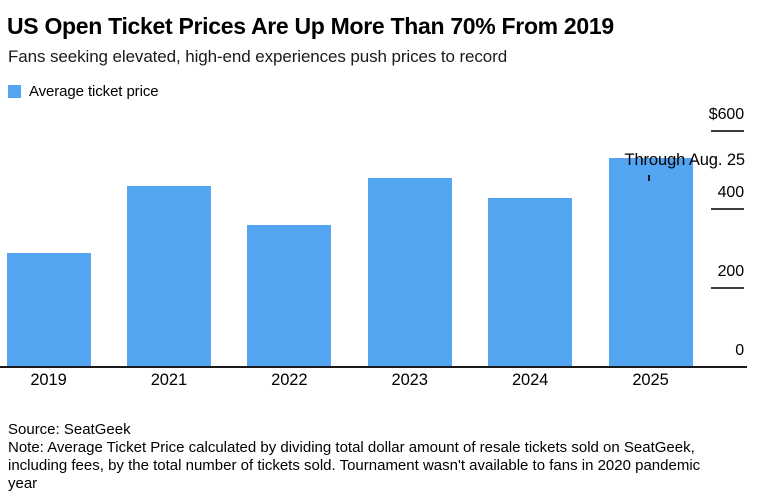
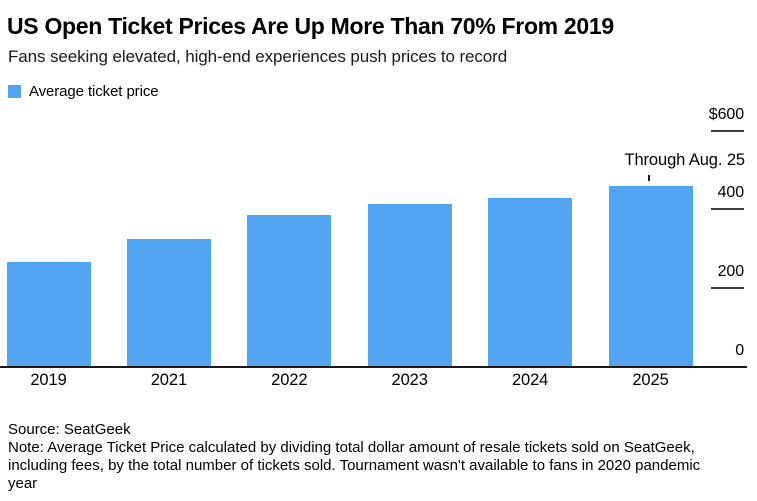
2019: $290 -> $260
2021: $460 -> $320
2022: $360 -> $380
2023: $480 -> $420
2025: $530 -> $460
